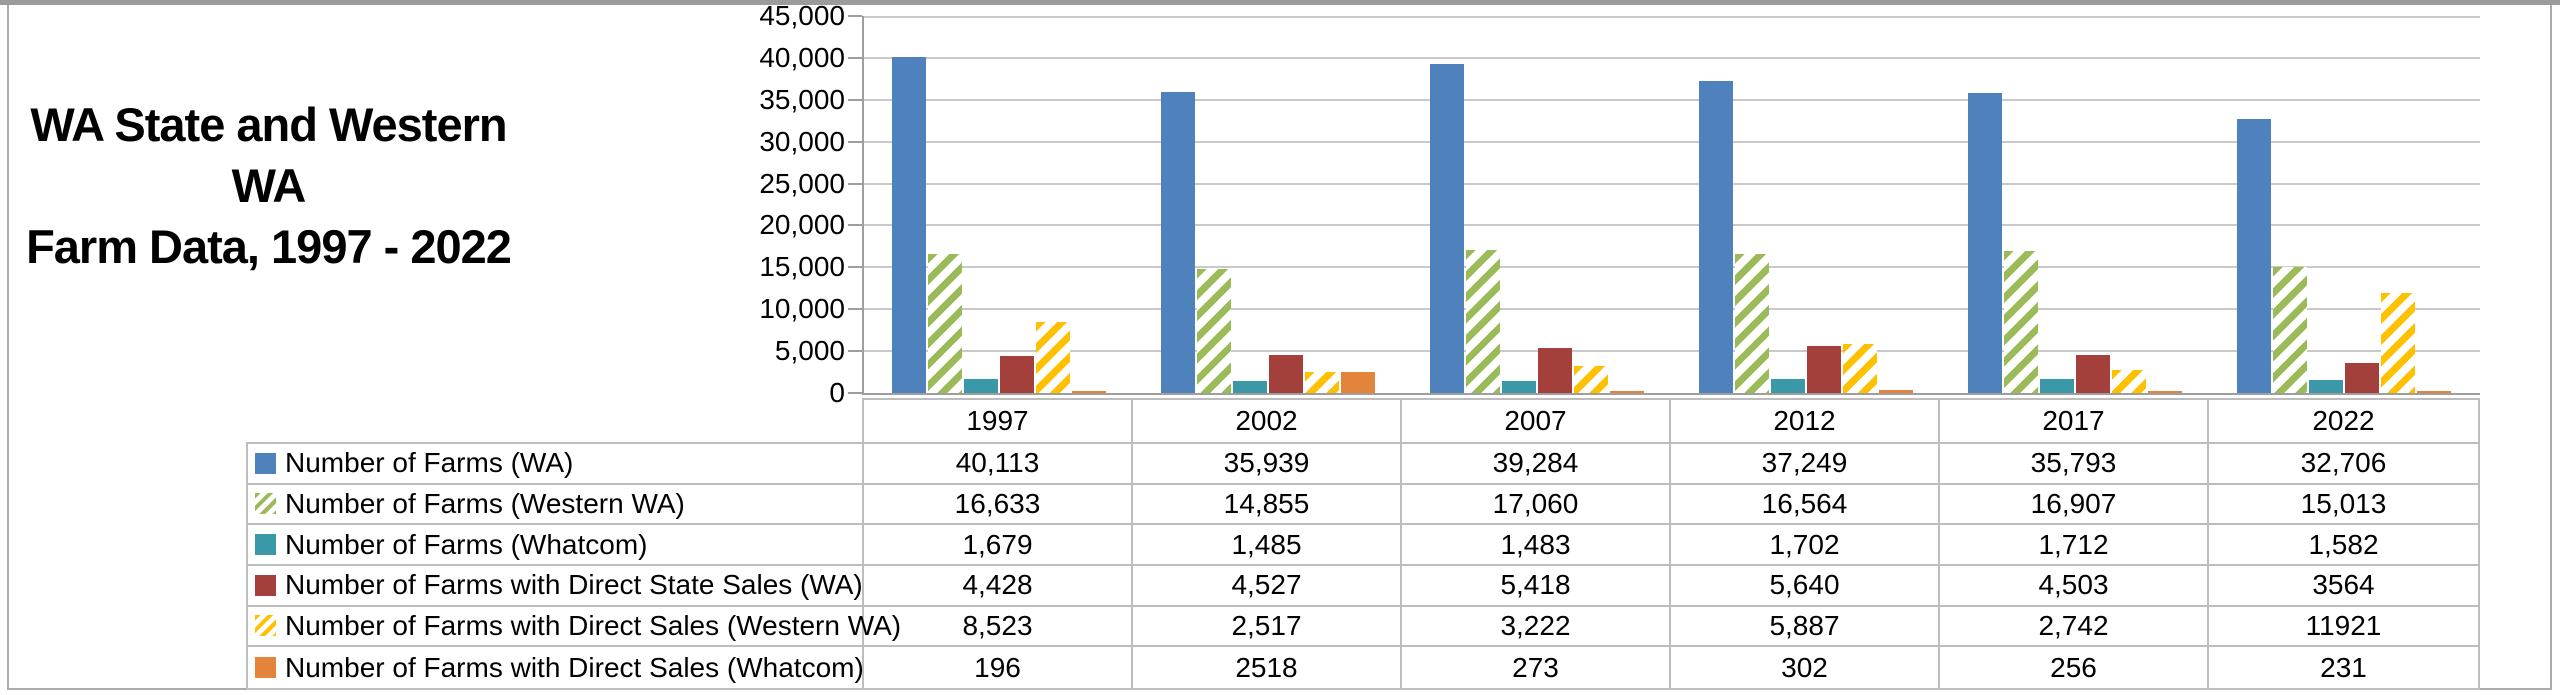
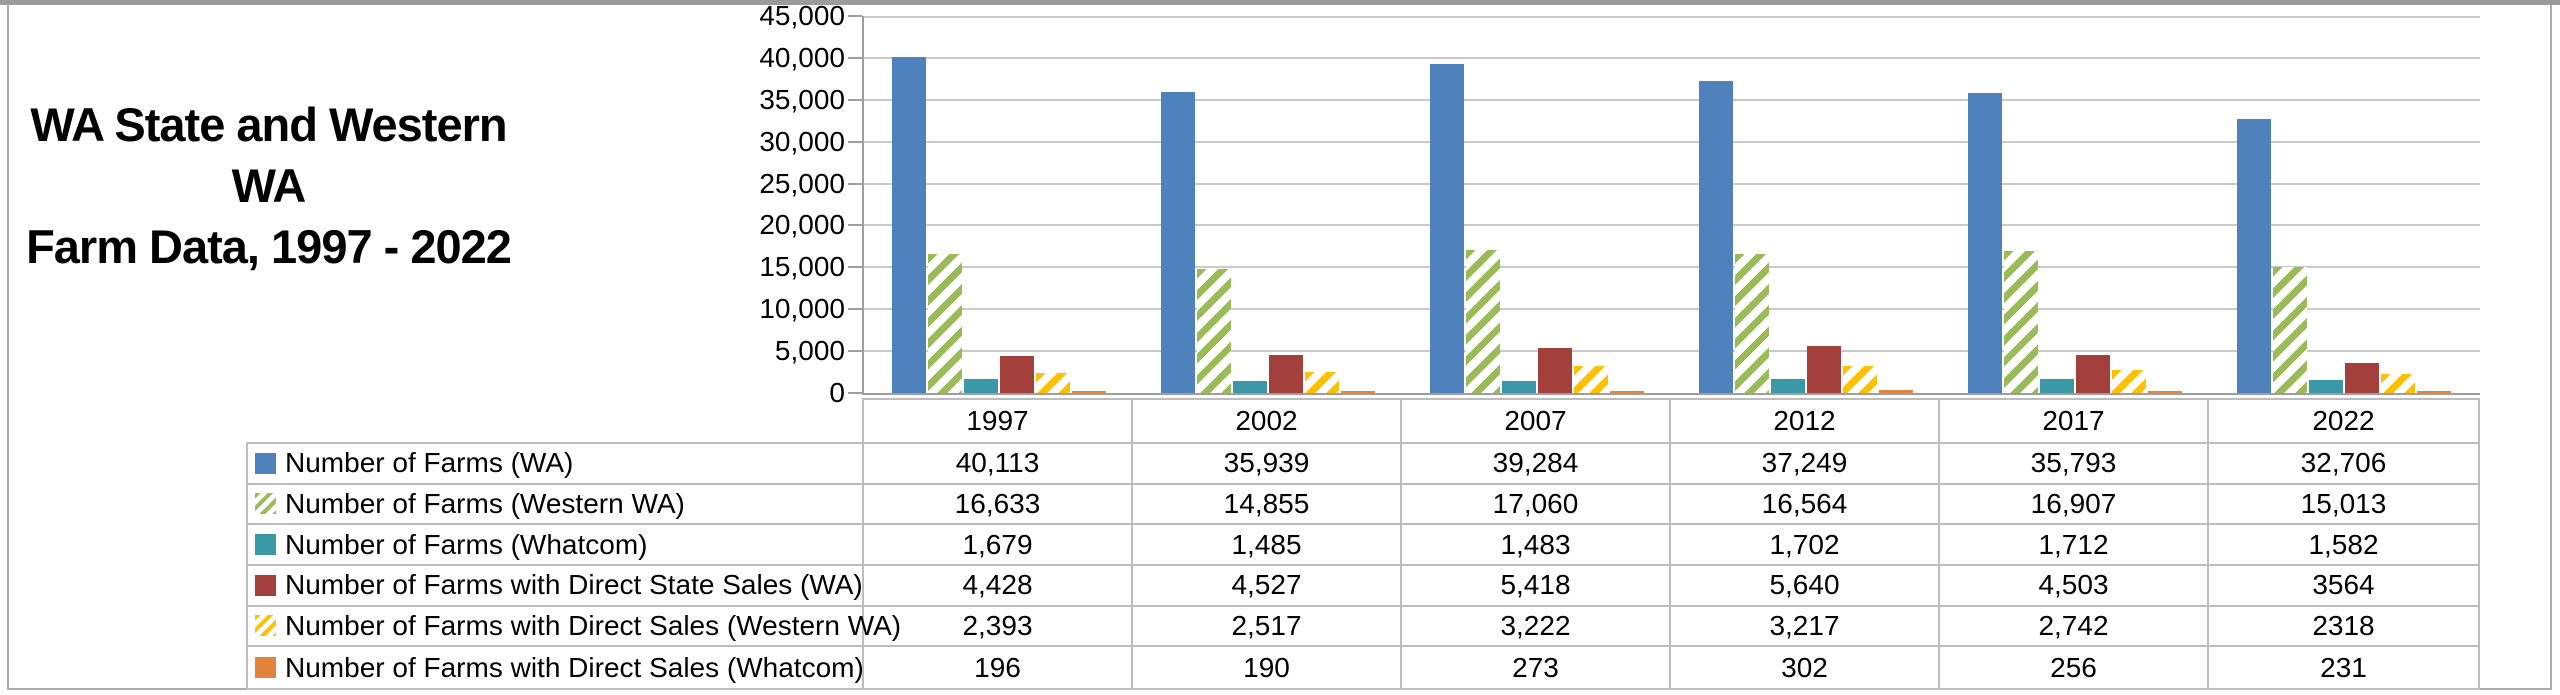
Number of Farms with Direct Sales (Western WA)/1997: 8,523 -> 2,393
Number of Farms with Direct Sales (Whatcom)/2002: 2518 -> 190
Number of Farms with Direct Sales (Western WA)/2012: 5,887 -> 3,217
Number of Farms with Direct Sales (Western WA)/2022: 11921 -> 2318
